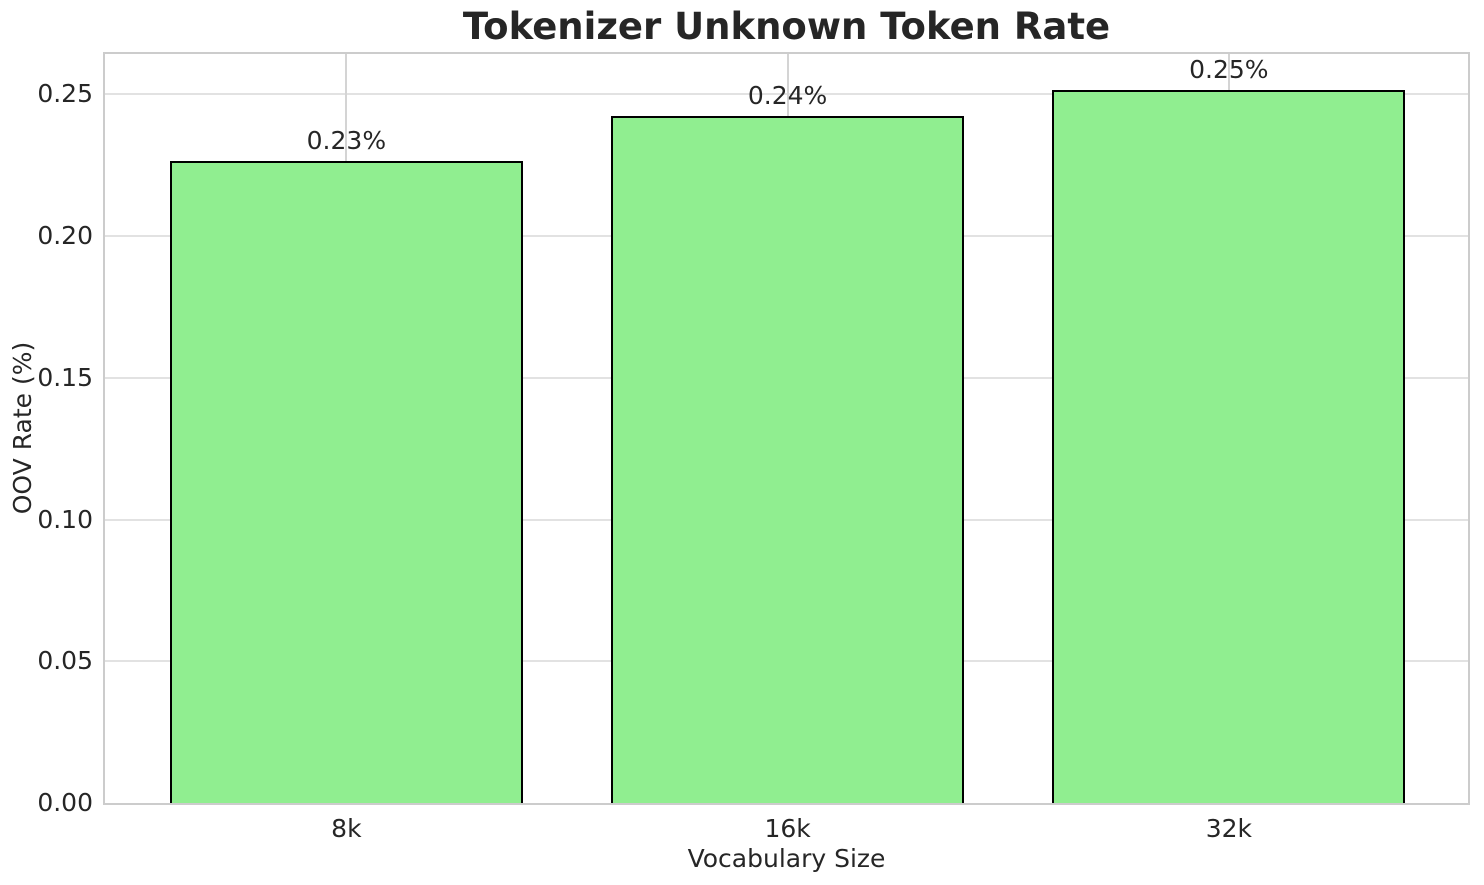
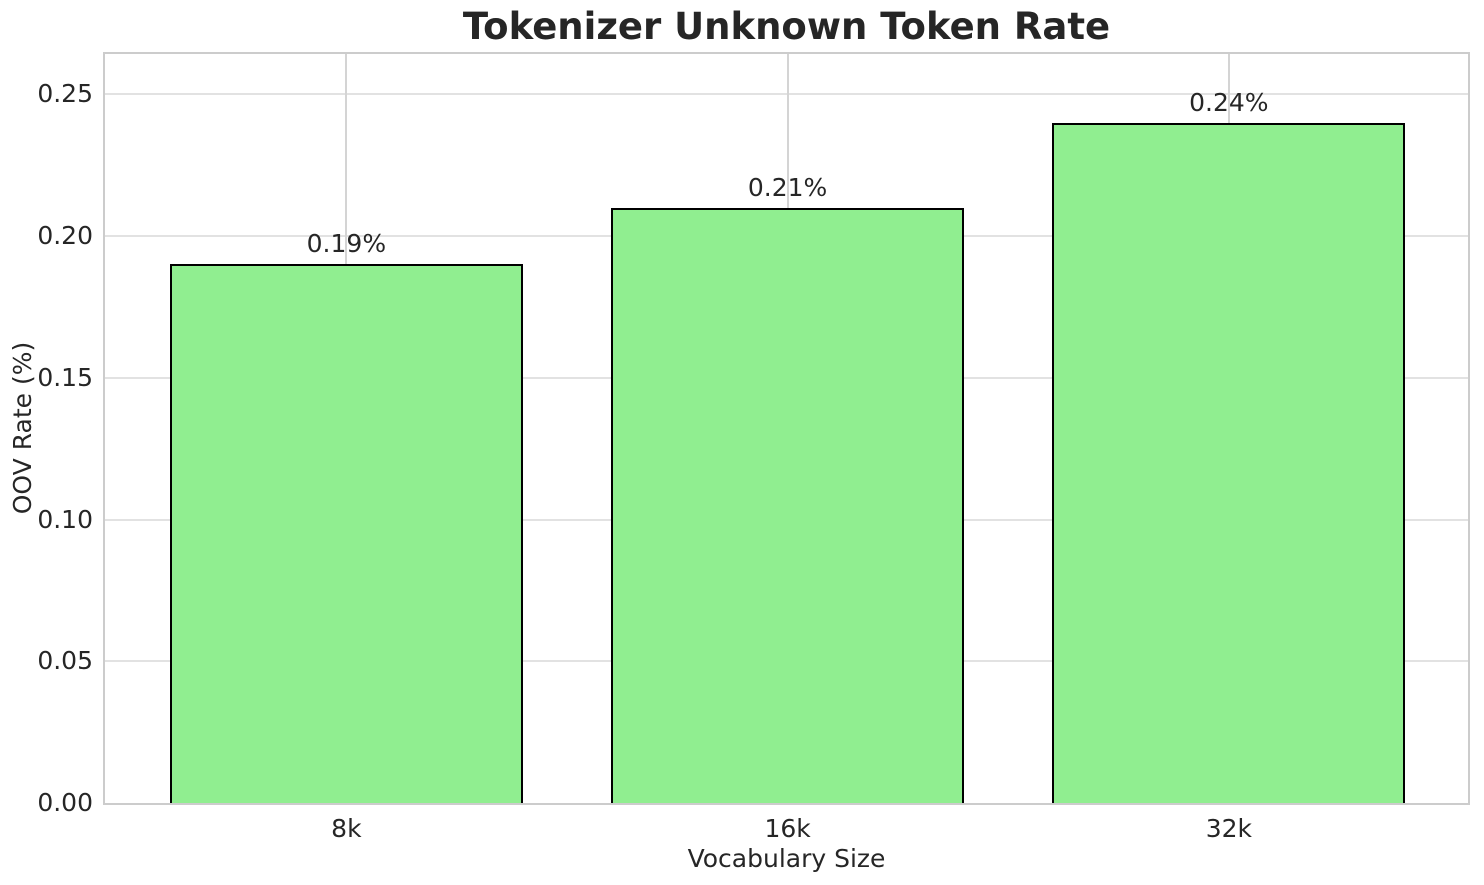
8k: 0.23% -> 0.19%
16k: 0.24% -> 0.21%
32k: 0.25% -> 0.24%
